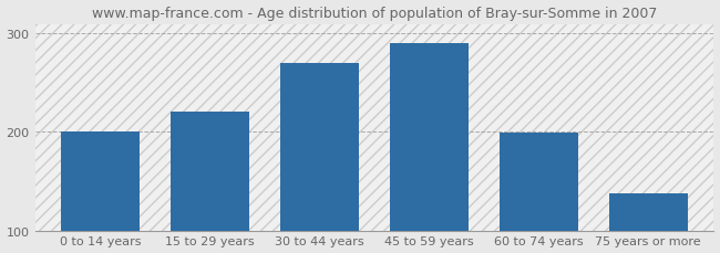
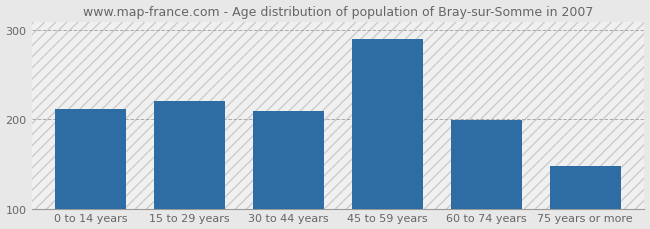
0 to 14 years: 200 -> 212
30 to 44 years: 270 -> 210
75 years or more: 138 -> 148
